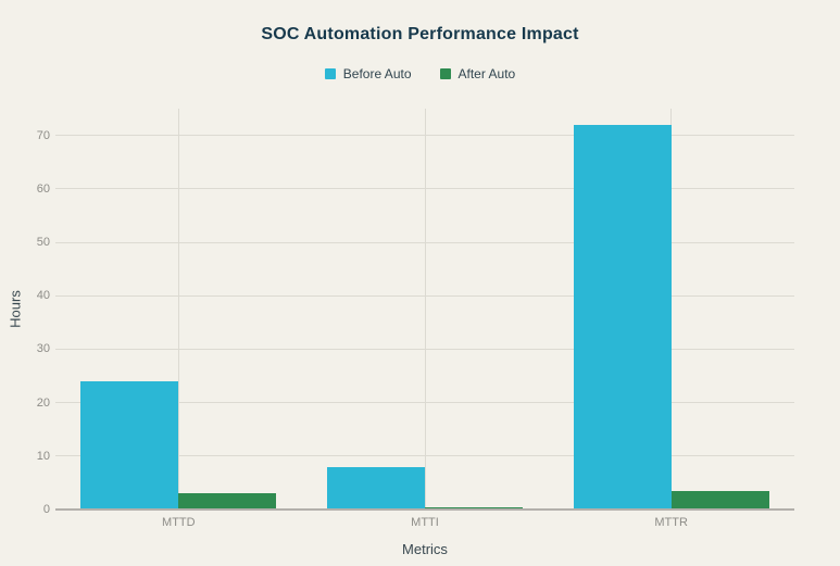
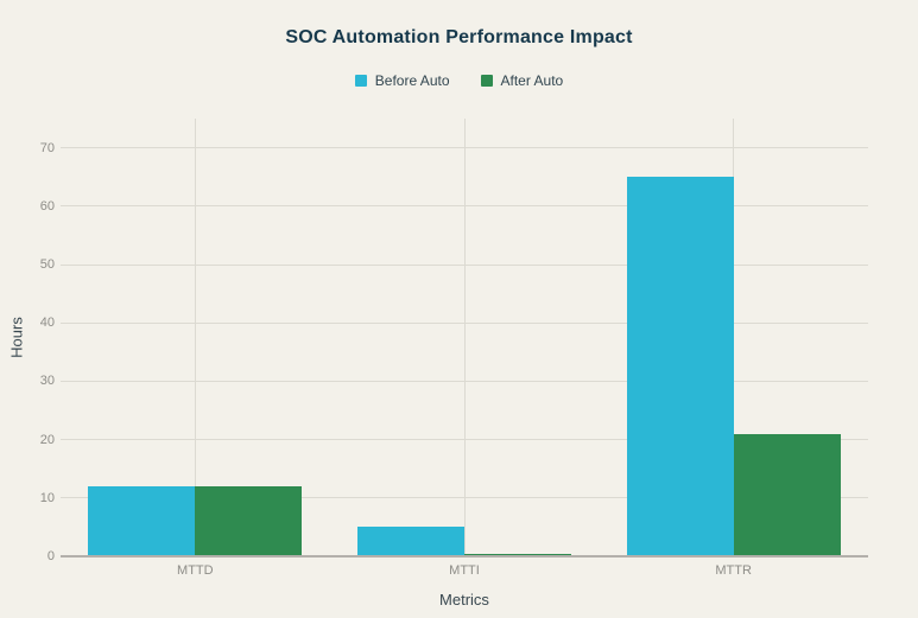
Before Auto/MTTD: 24 -> 12
After Auto/MTTD: 3 -> 12
Before Auto/MTTI: 8 -> 5
Before Auto/MTTR: 72 -> 65
After Auto/MTTR: 4 -> 21
